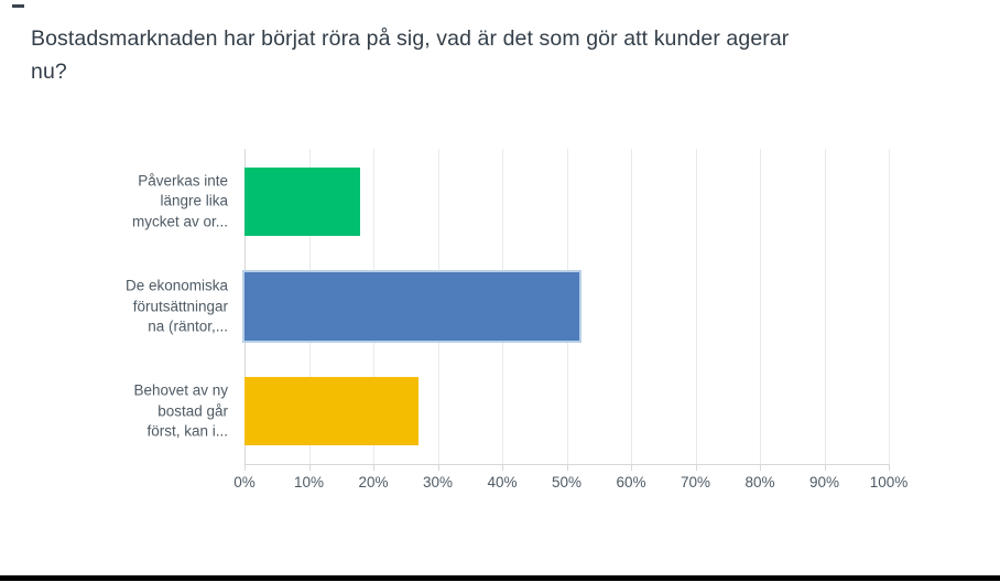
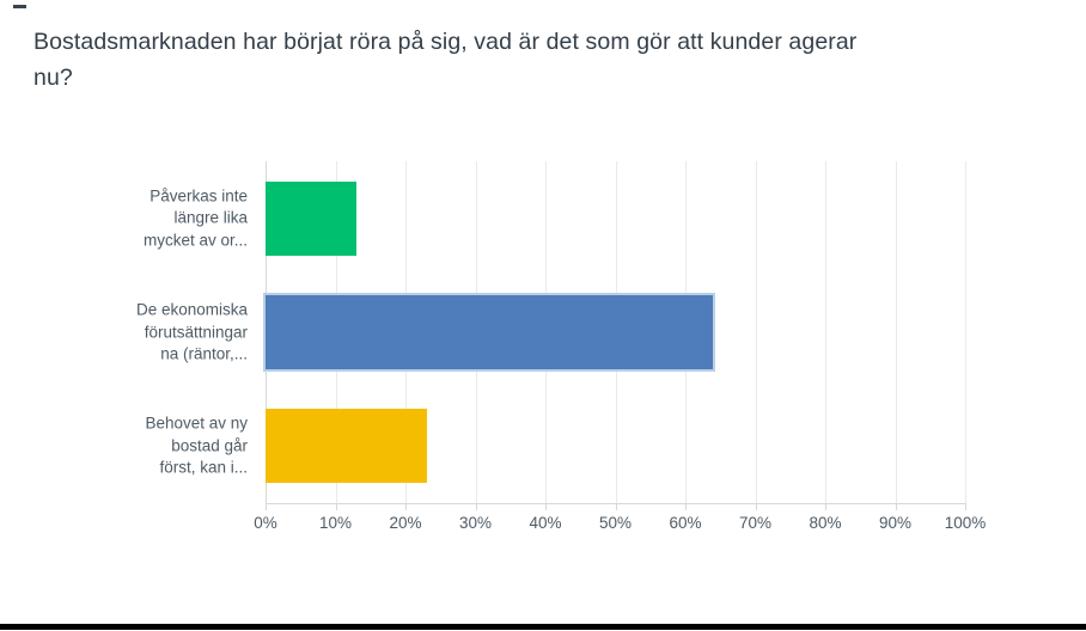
Påverkas inte längre lika mycket av or...: 18% -> 13%
De ekonomiska förutsättningarna (räntor,...: 52% -> 64%
Behovet av ny bostad går först, kan i...: 27% -> 23%
